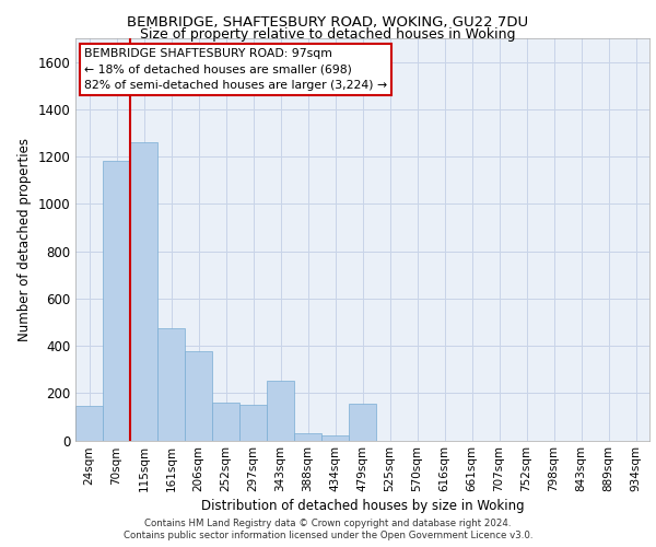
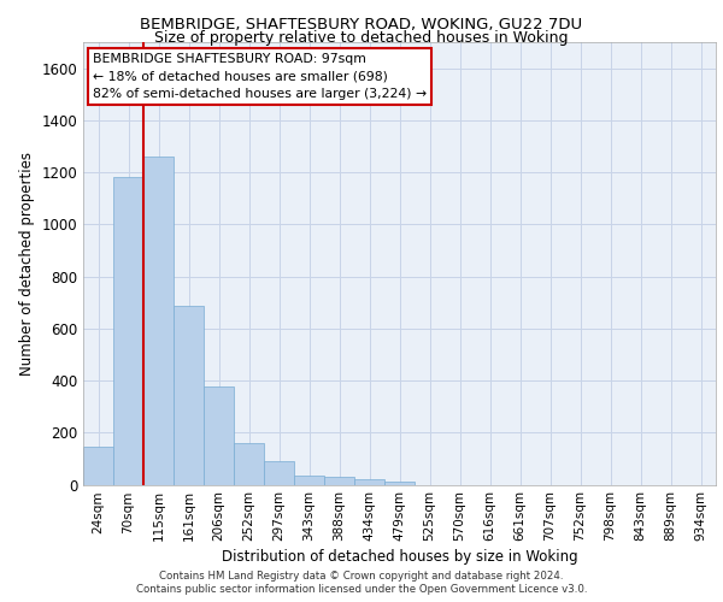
161sqm: 475 -> 685
297sqm: 150 -> 90
343sqm: 250 -> 35
479sqm: 155 -> 12
